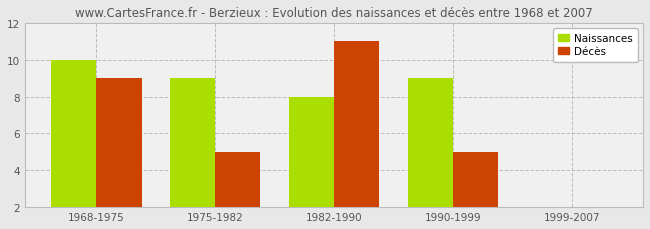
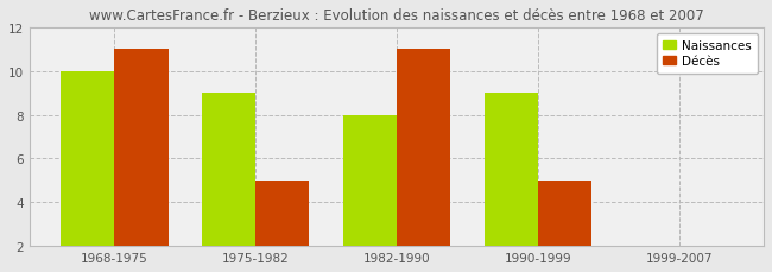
Décès/1968-1975: 9 -> 11
